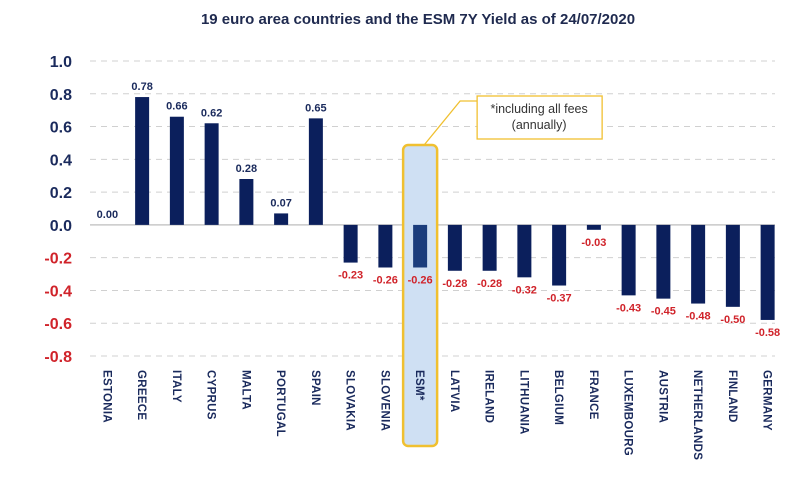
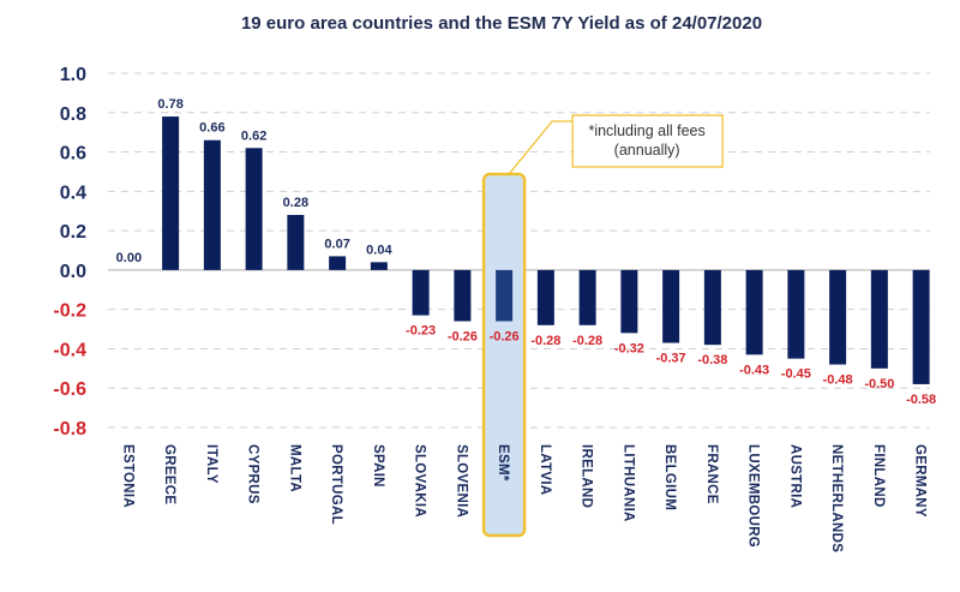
SPAIN: 0.65 -> 0.04
FRANCE: -0.03 -> -0.38
